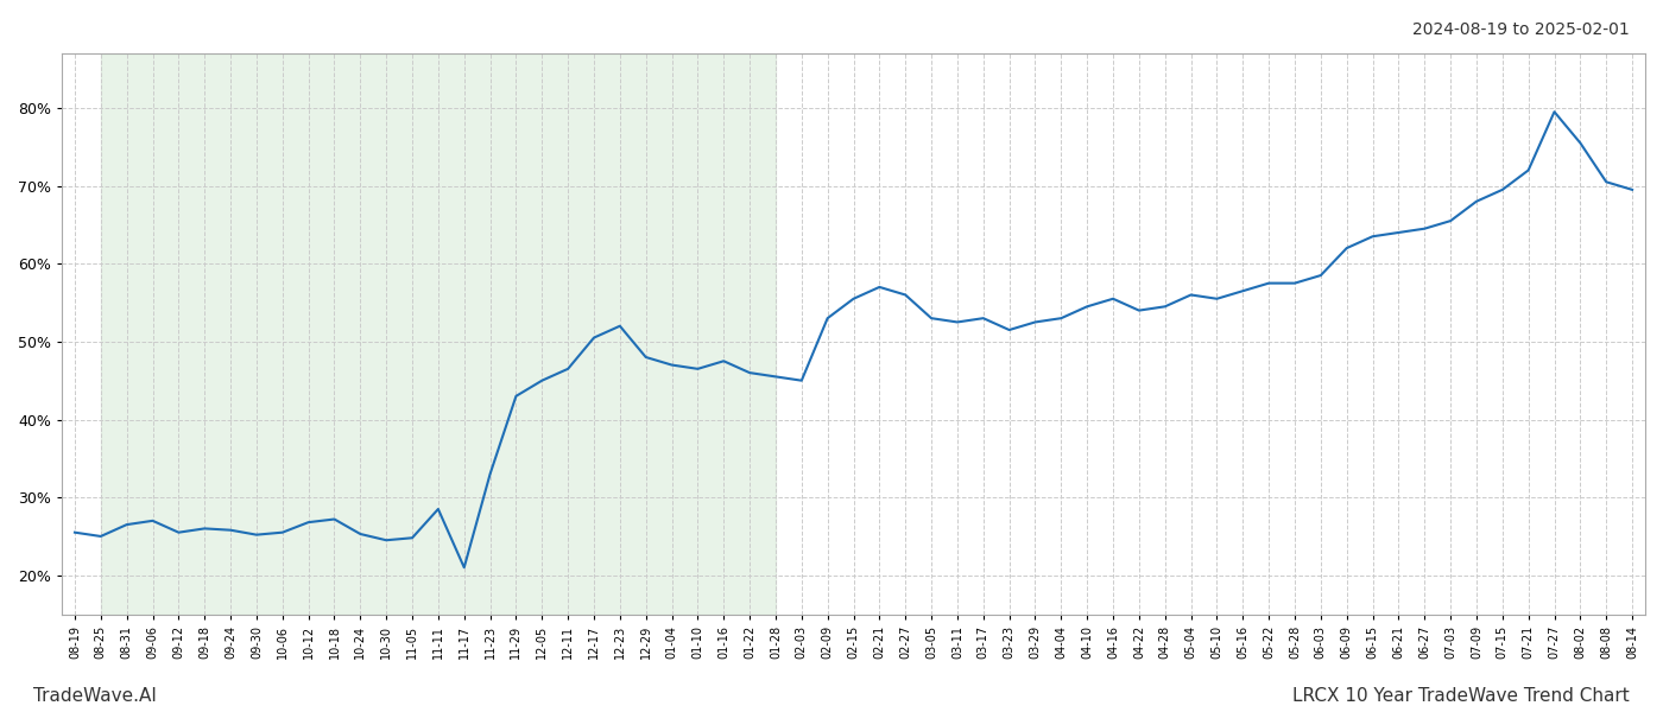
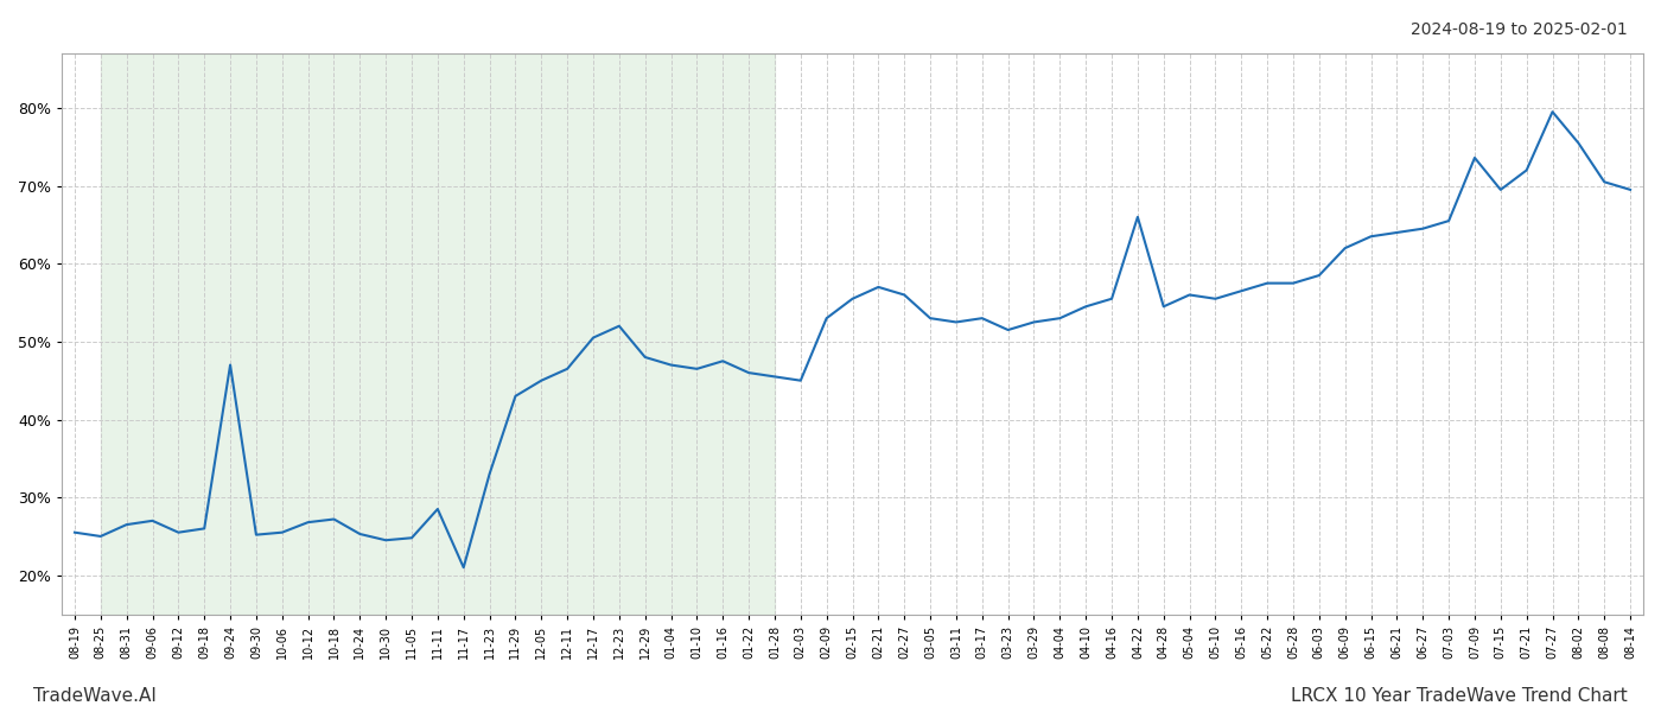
09-24: 25.8% -> 47.0%
04-22: 54.0% -> 66.0%
07-09: 68.0% -> 73.6%
